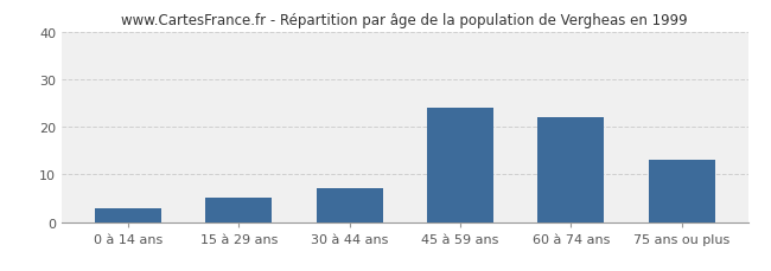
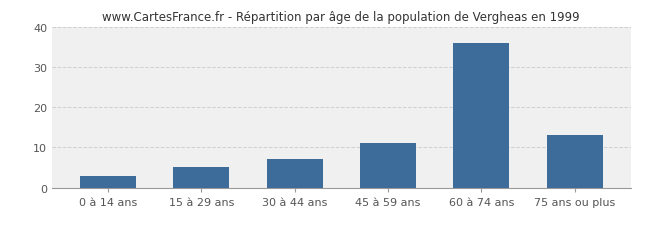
45 à 59 ans: 24 -> 11
60 à 74 ans: 22 -> 36
